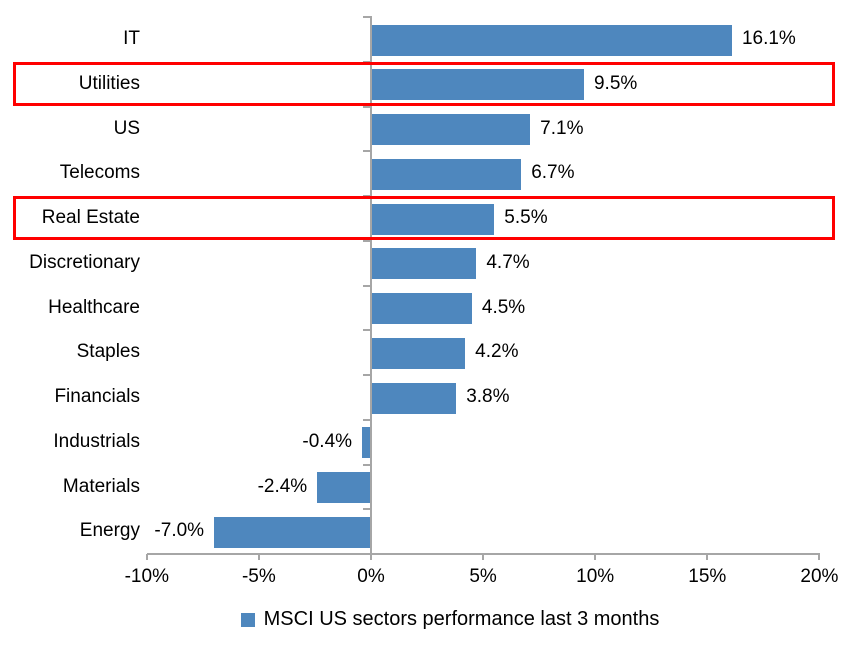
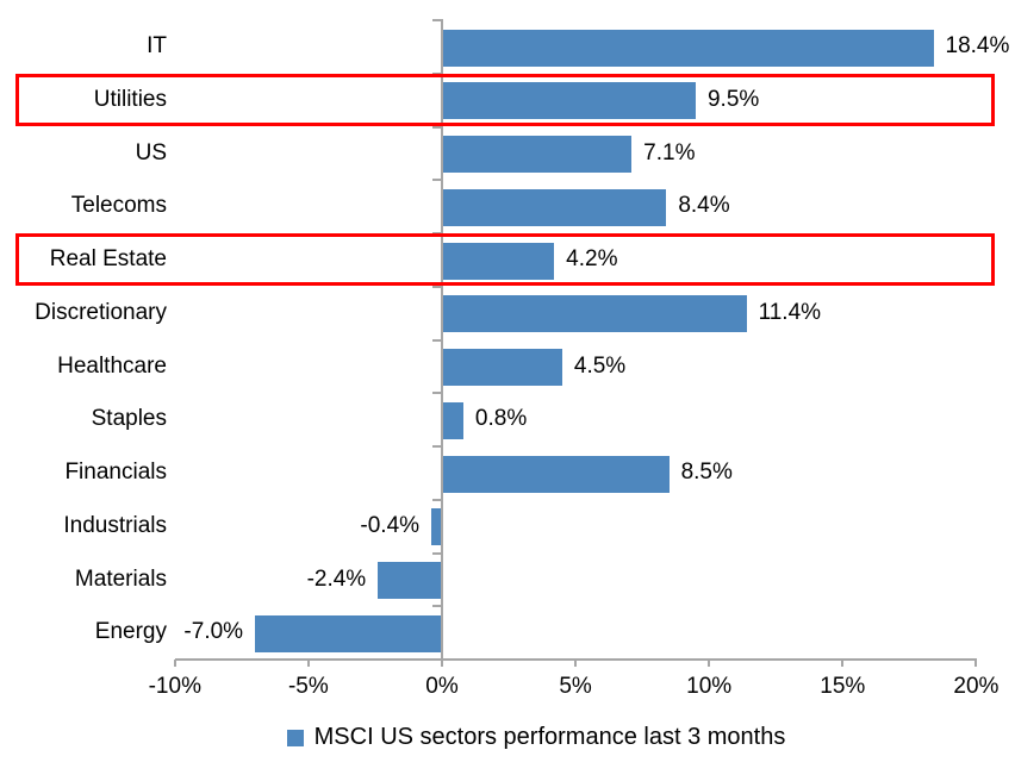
IT: 16.1% -> 18.4%
Telecoms: 6.7% -> 8.4%
Real Estate: 5.5% -> 4.2%
Discretionary: 4.7% -> 11.4%
Staples: 4.2% -> 0.8%
Financials: 3.8% -> 8.5%
